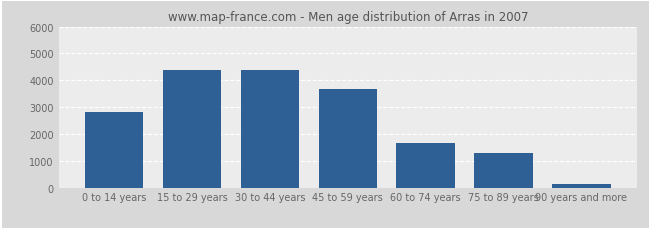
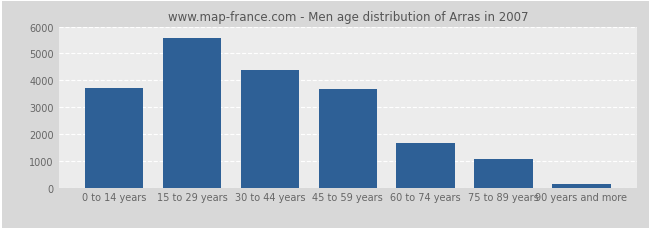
0 to 14 years: 2800 -> 3700
15 to 29 years: 4400 -> 5580
75 to 89 years: 1300 -> 1080
